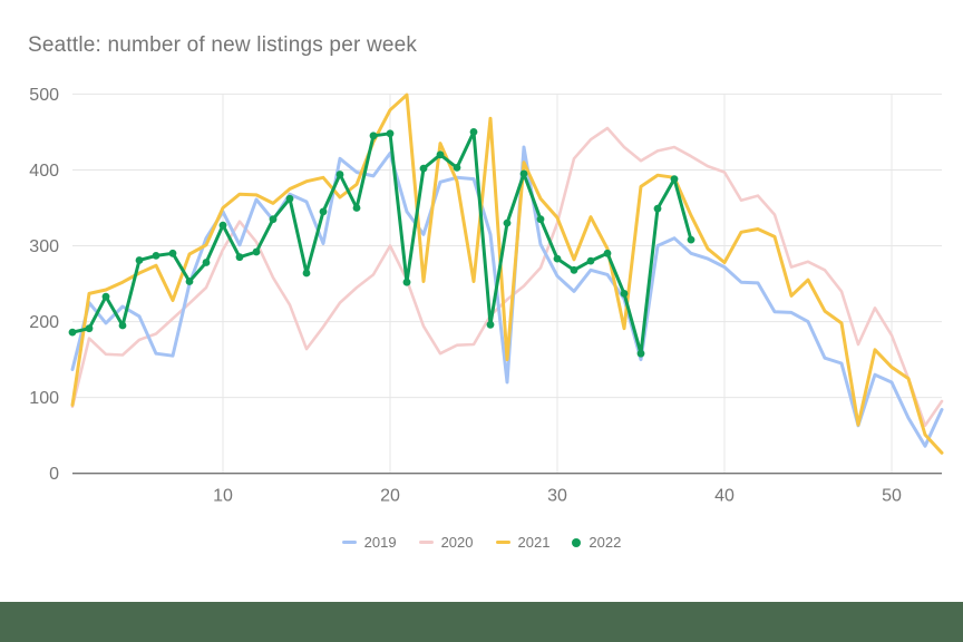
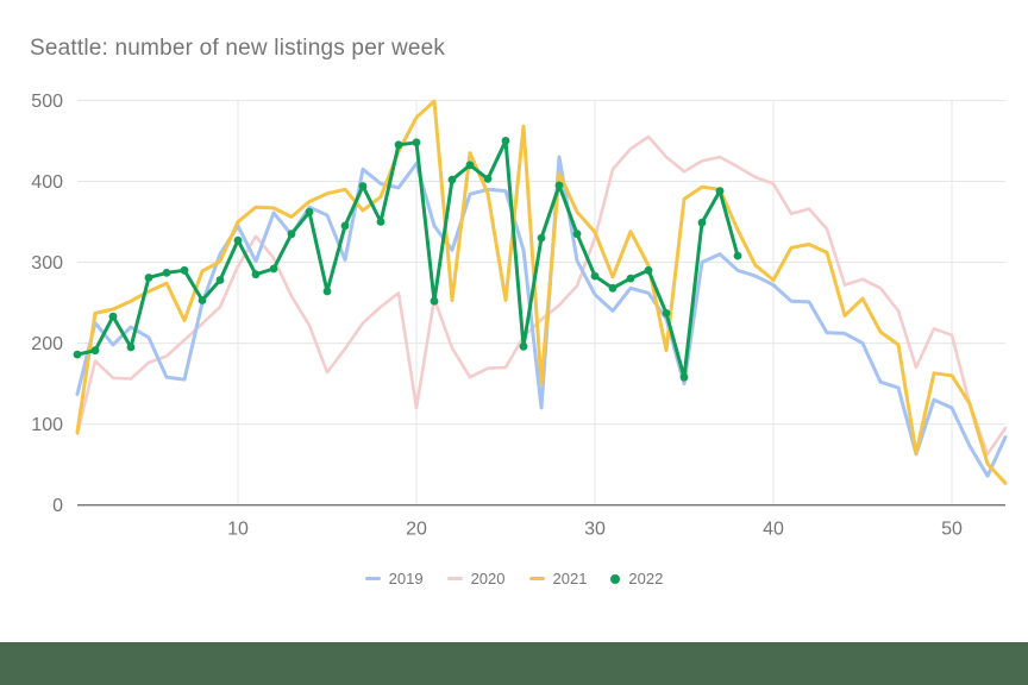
2020/20: 300 -> 120
2020/50: 180 -> 210
2021/50: 140 -> 160
